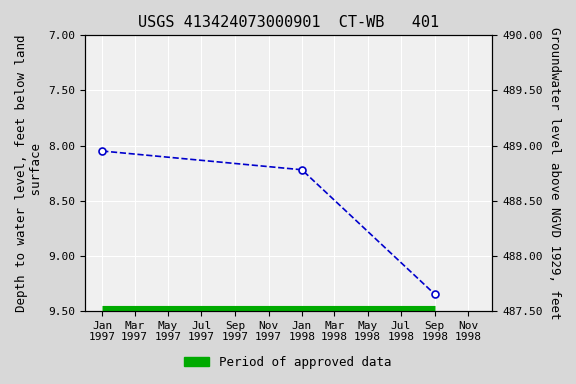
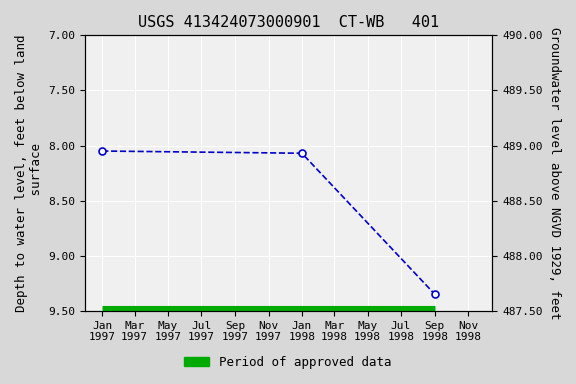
Jan 1998: 8.22 -> 8.07
